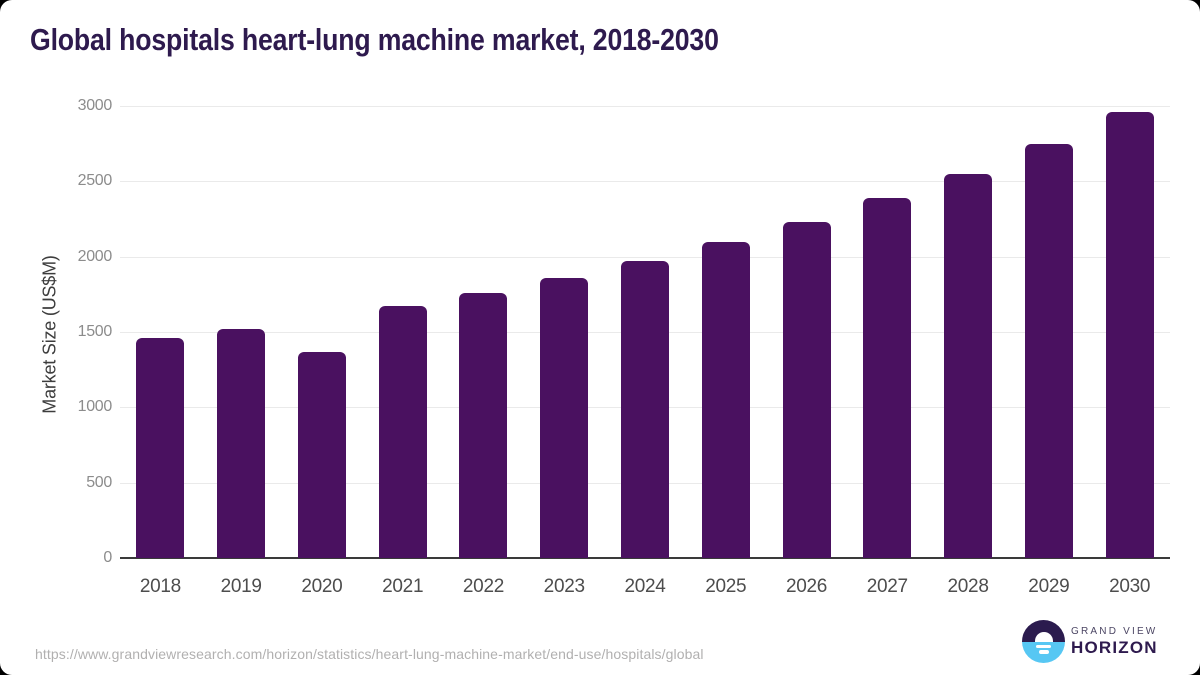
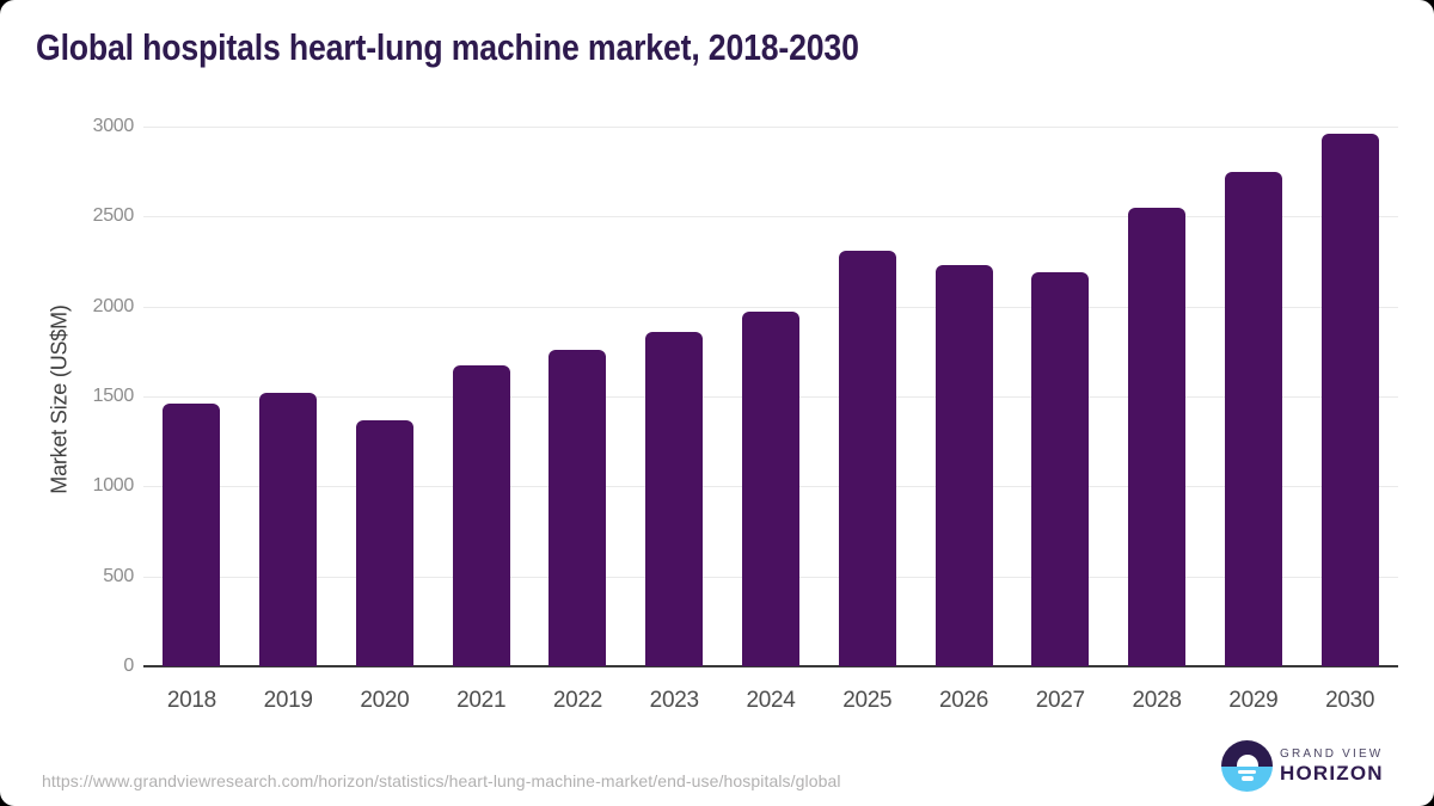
2025: 2100 -> 2310
2027: 2390 -> 2190
